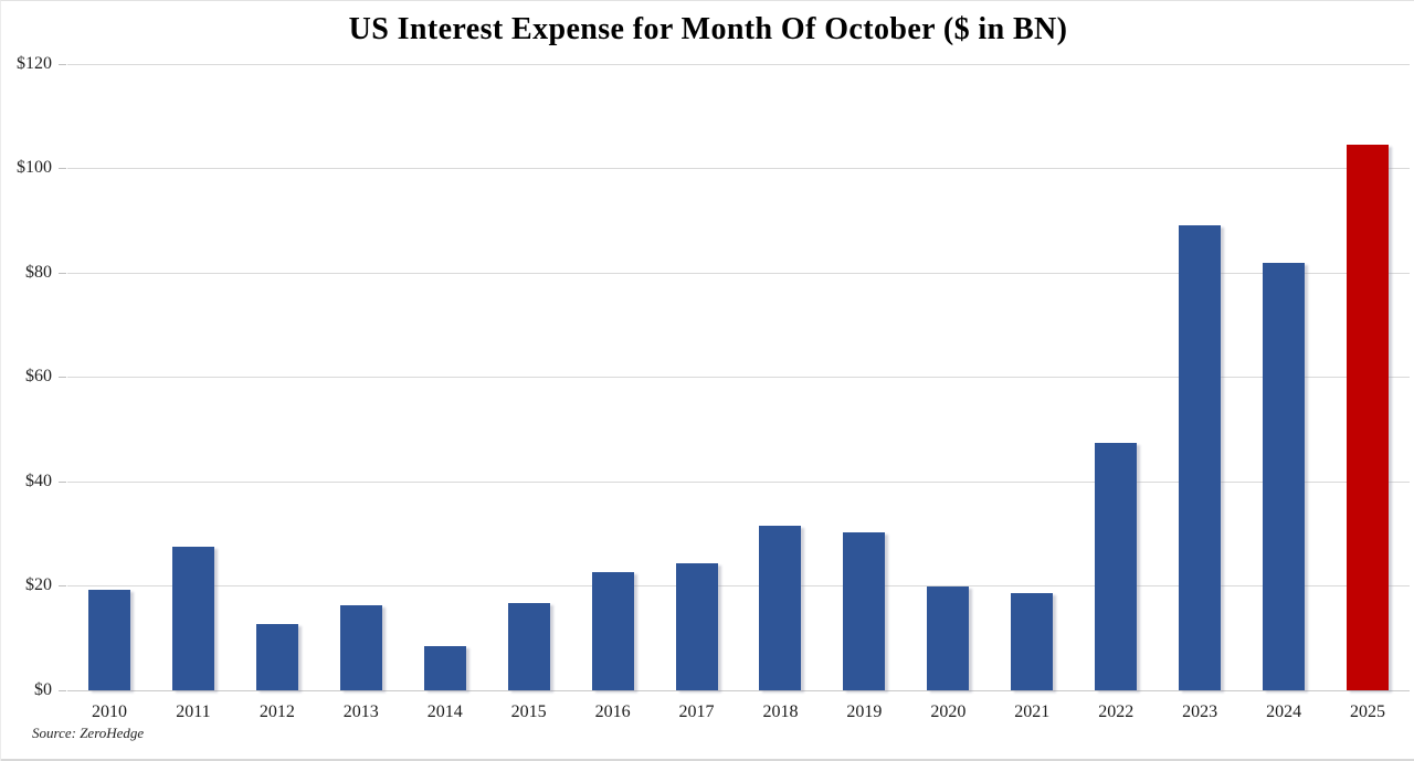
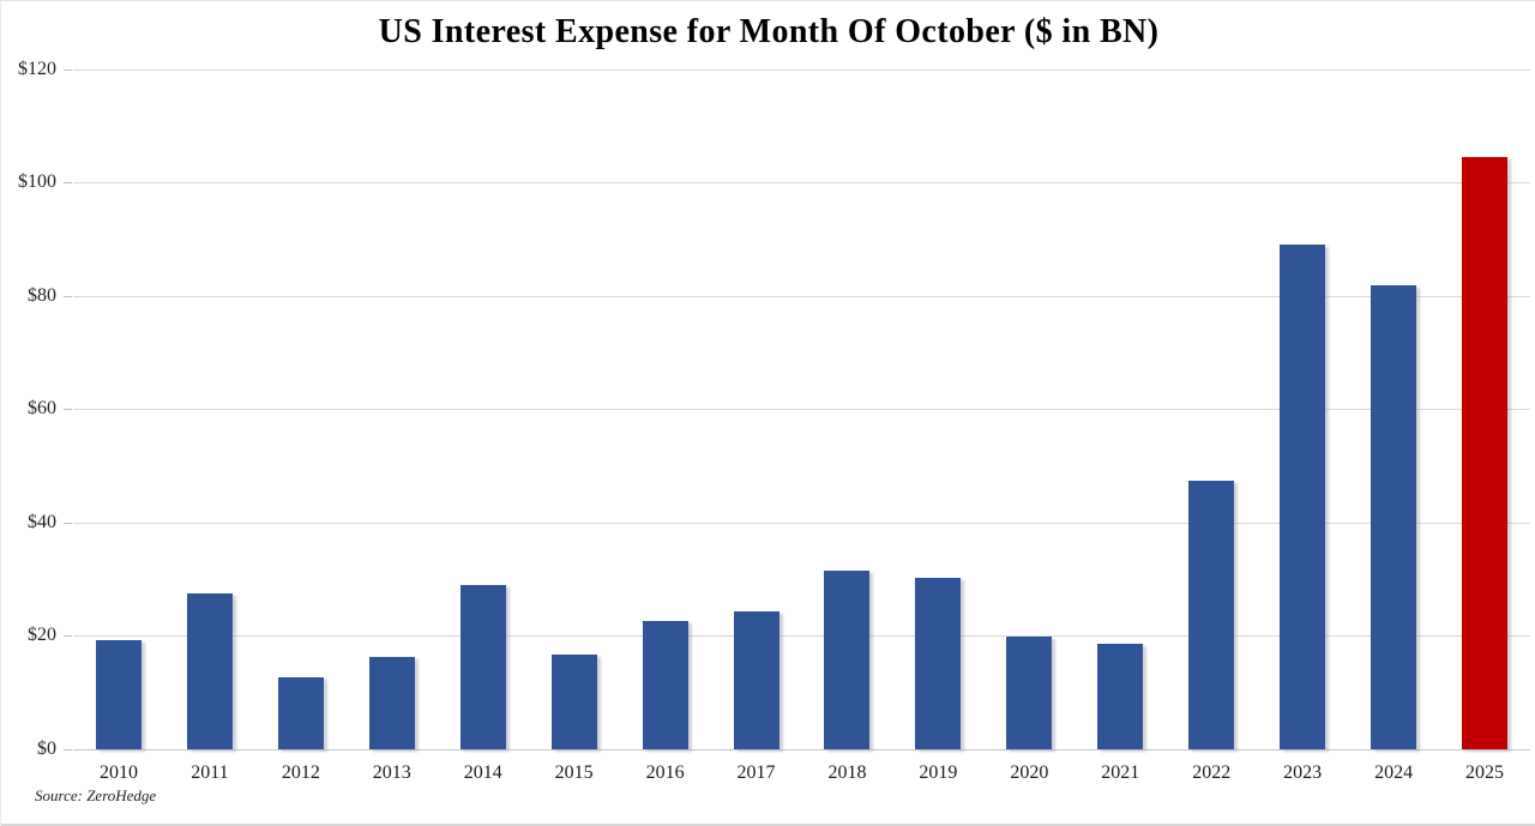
2014: $8 -> $29
